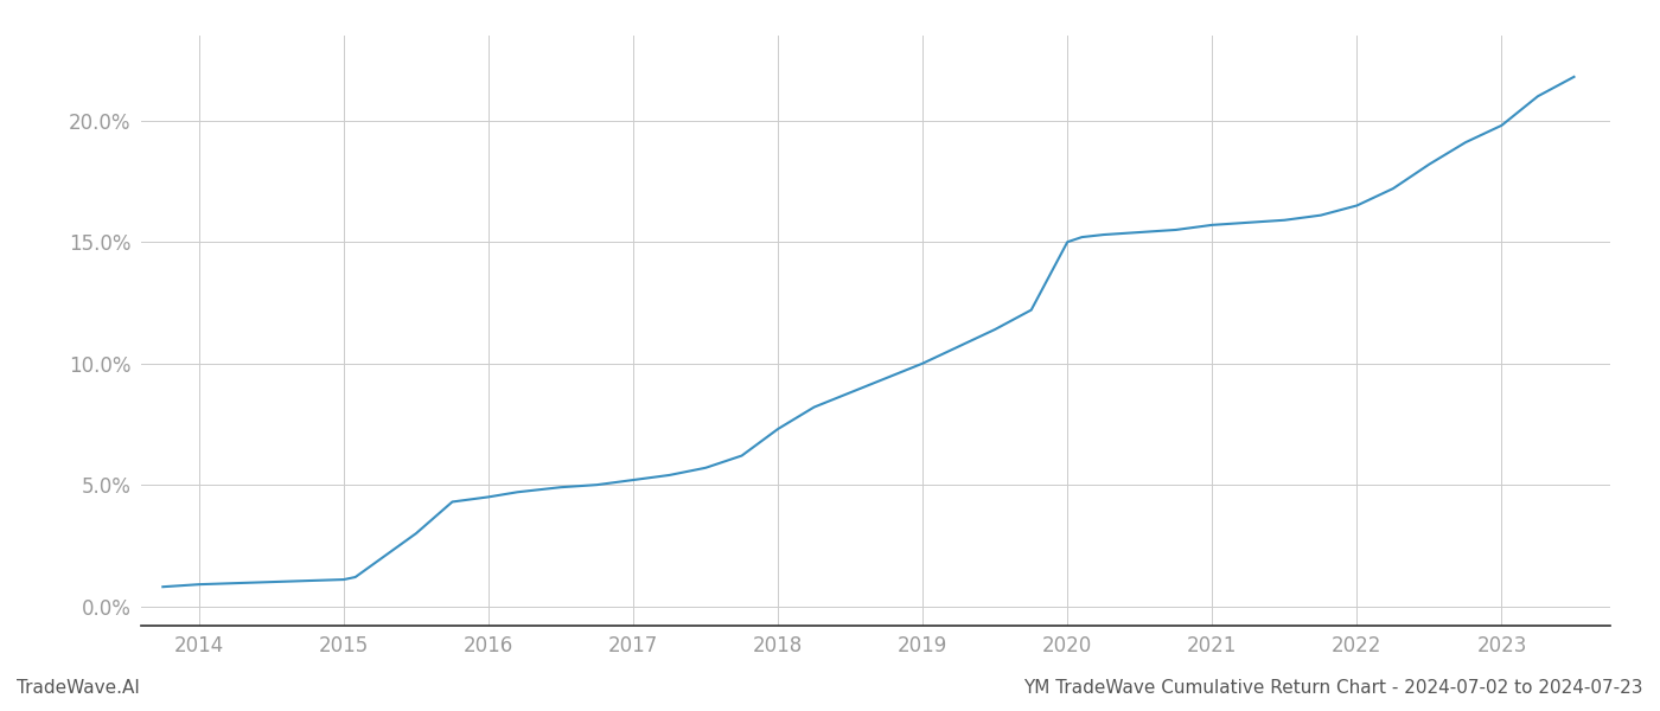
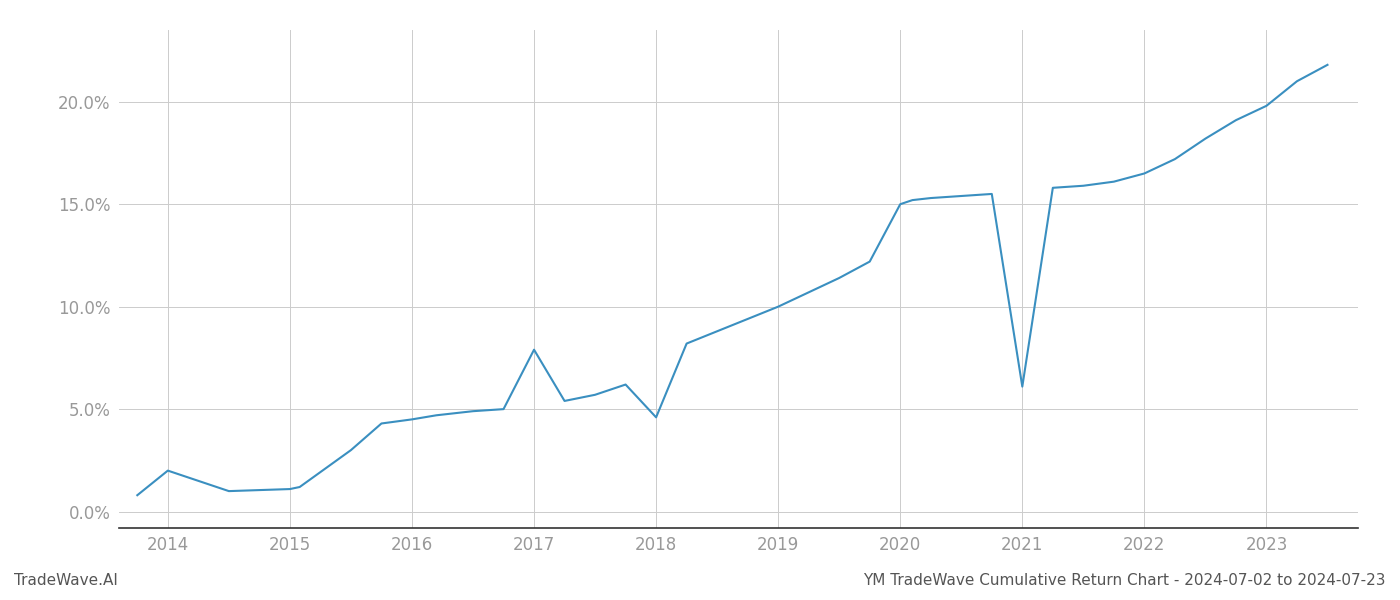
2014: 0.9% -> 2.0%
2017: 5.2% -> 7.9%
2018: 7.3% -> 4.6%
2021: 15.7% -> 6.1%
